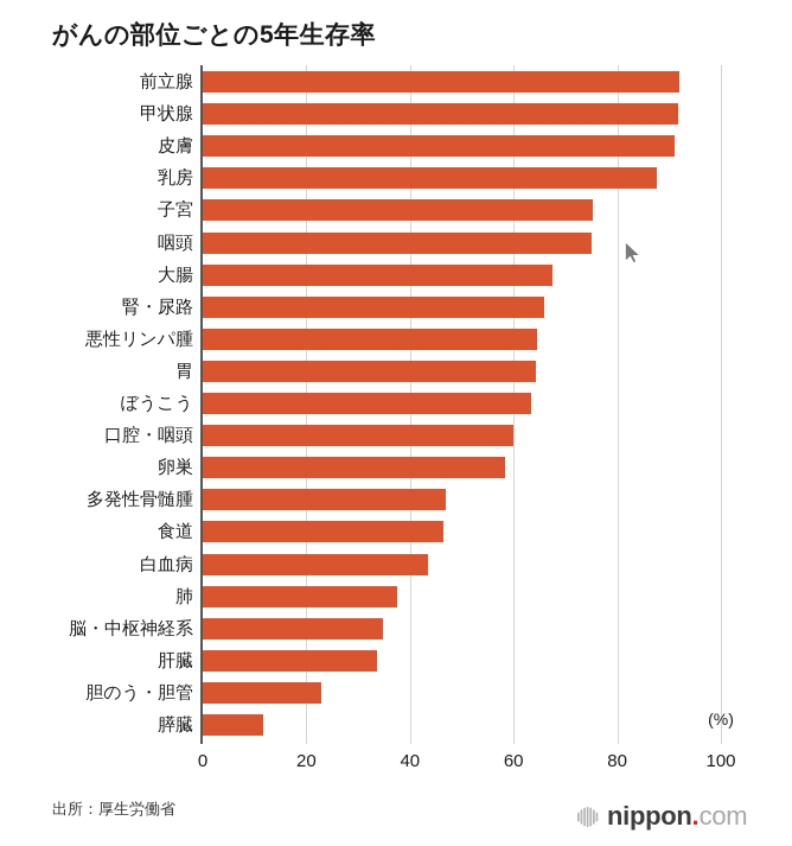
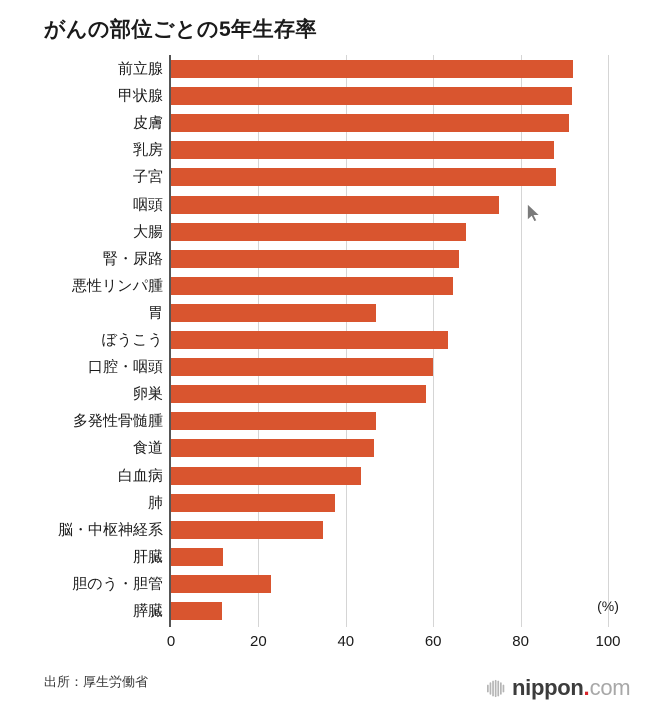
子宮: 75 -> 88
胃: 64 -> 47
肝臓: 34 -> 12
